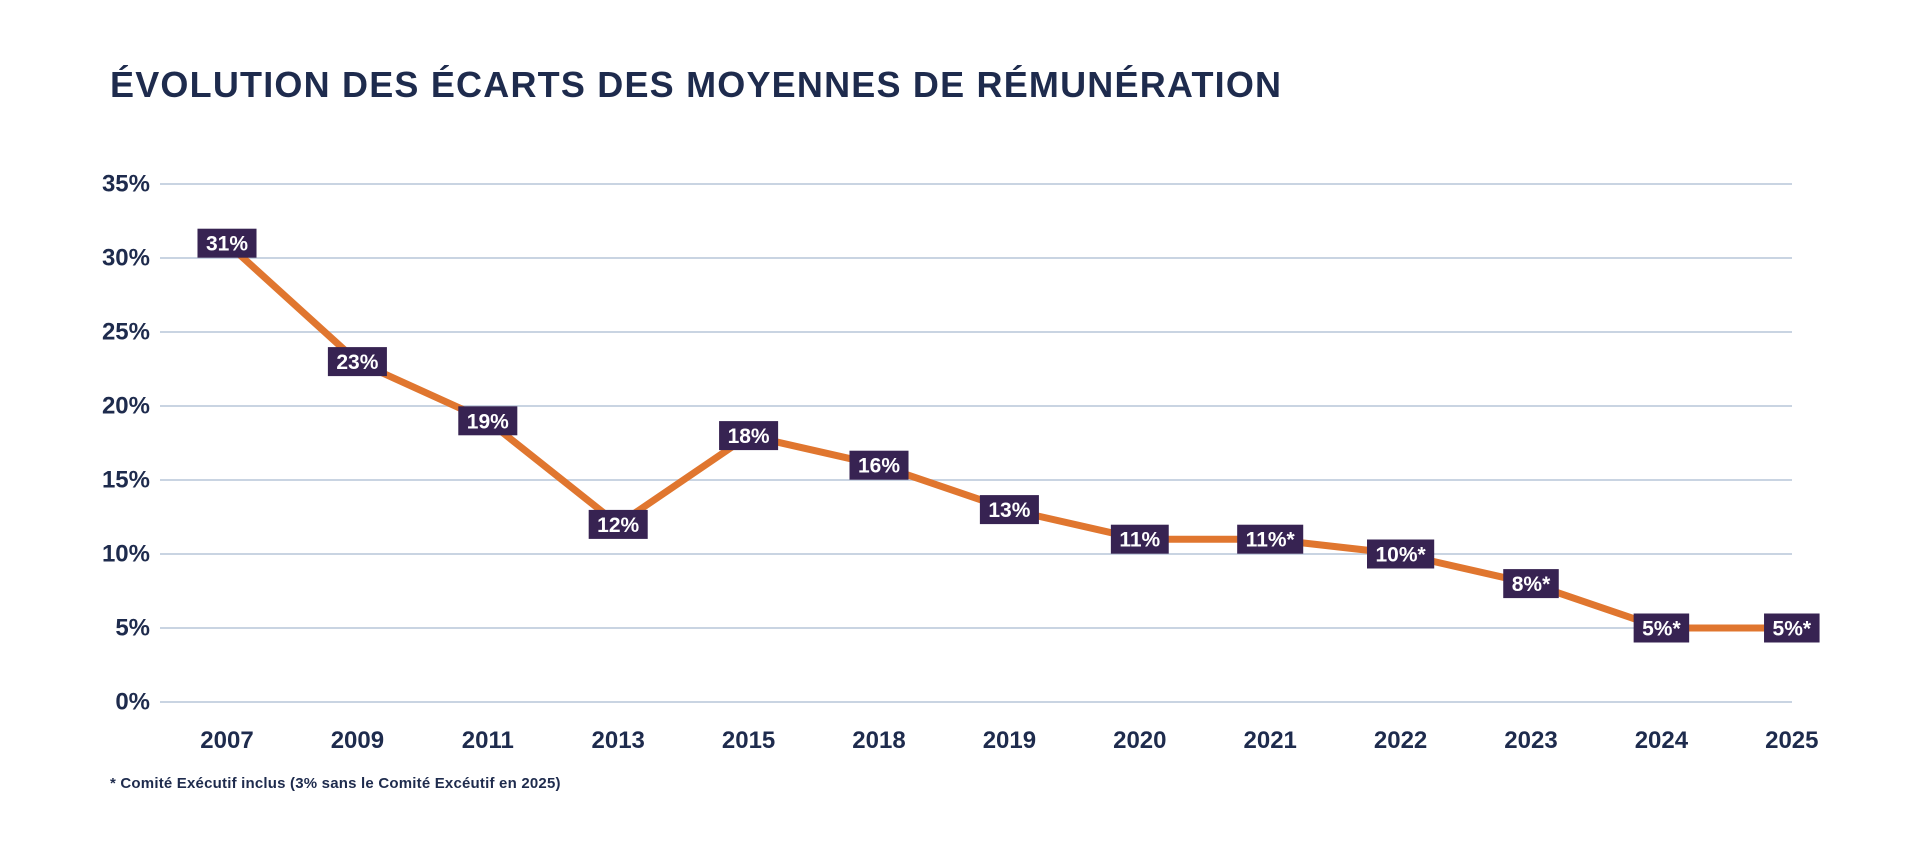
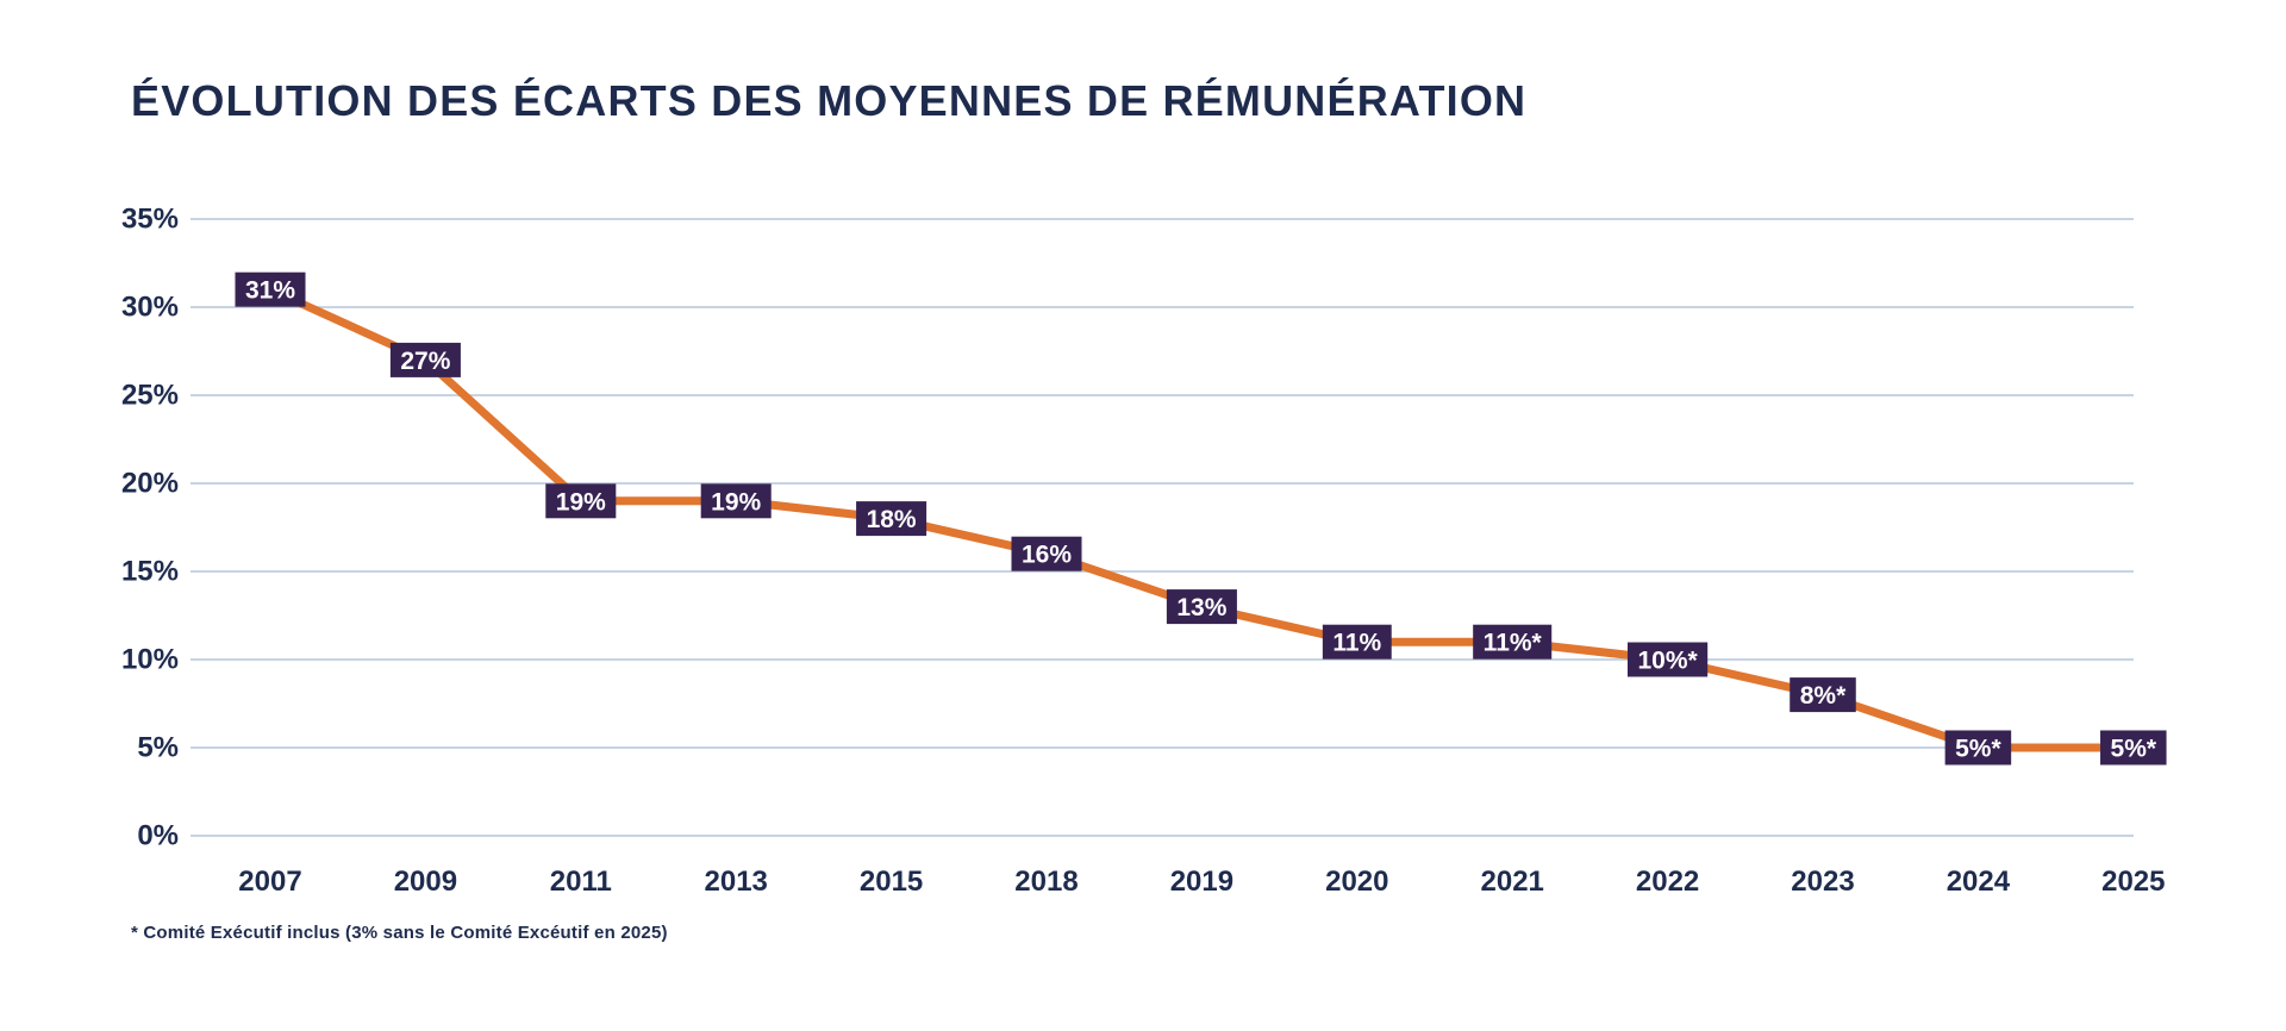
2009: 23% -> 27%
2013: 12% -> 19%
